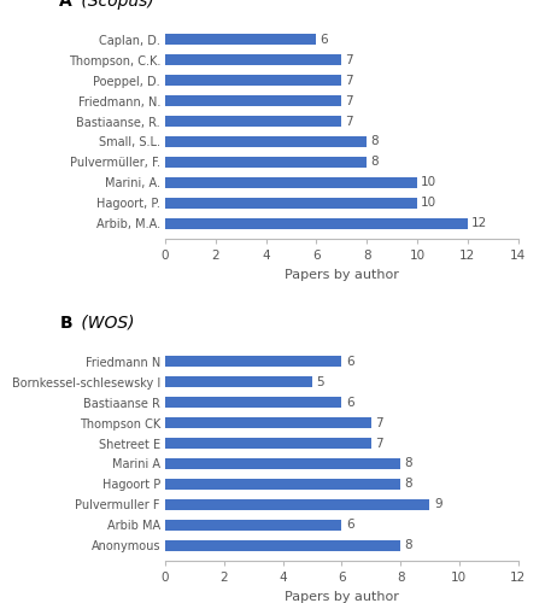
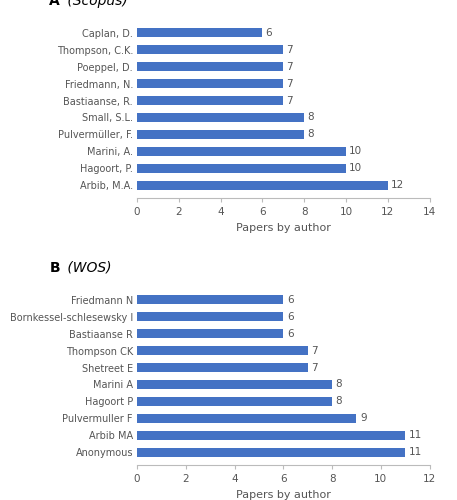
Bornkessel-schlesewsky I: 5 -> 6
Arbib MA: 6 -> 11
Anonymous: 8 -> 11
